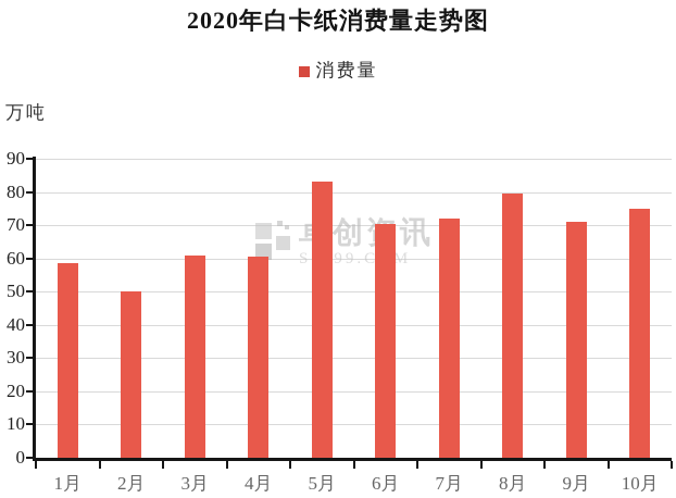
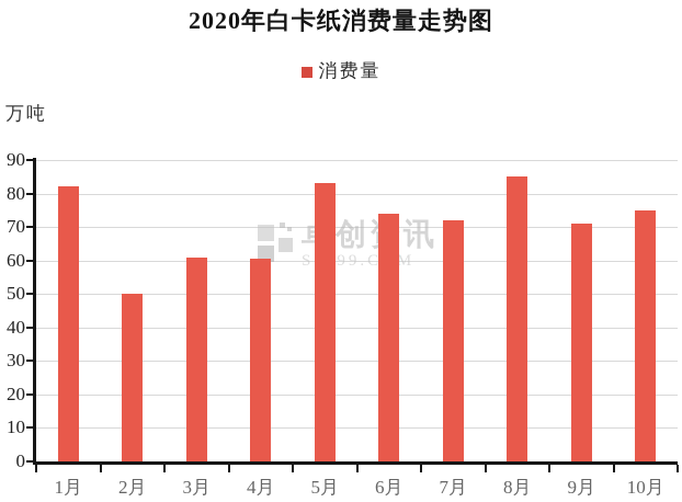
1月: 58 -> 82
6月: 70 -> 74
8月: 80 -> 85
